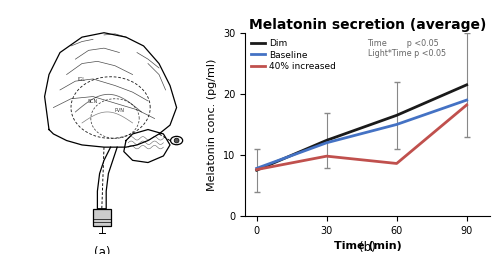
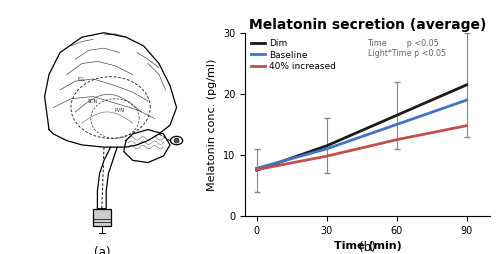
Melatonin secretion (average)/Dim/30: 12.4 -> 11.5
Melatonin secretion (average)/Baseline/30: 12.0 -> 11.0
Melatonin secretion (average)/40% increased/60: 8.6 -> 12.5
Melatonin secretion (average)/40% increased/90: 18.2 -> 14.8
